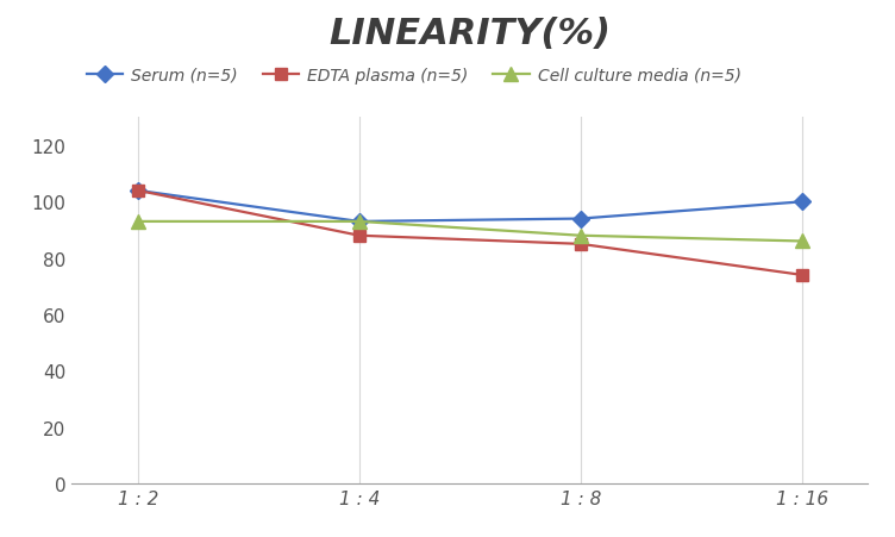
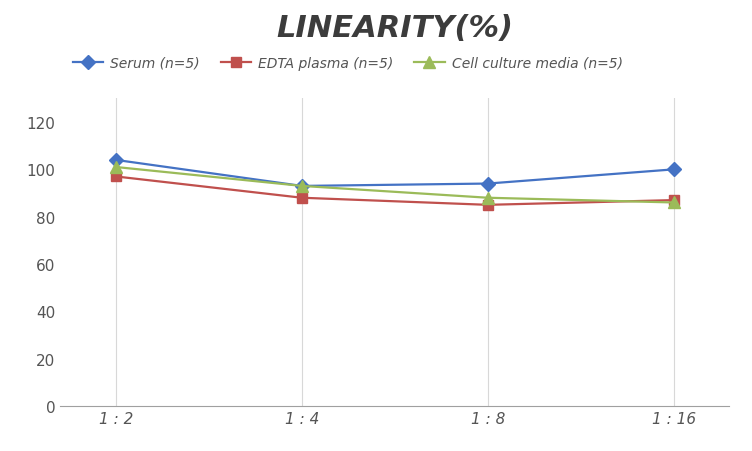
EDTA plasma (n=5)/1 : 2: 104 -> 97
Cell culture media (n=5)/1 : 2: 93 -> 101
EDTA plasma (n=5)/1 : 16: 74 -> 87
